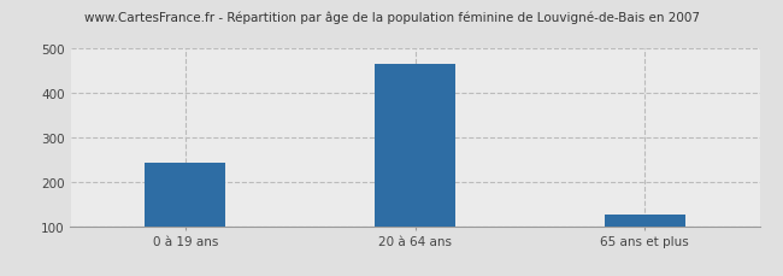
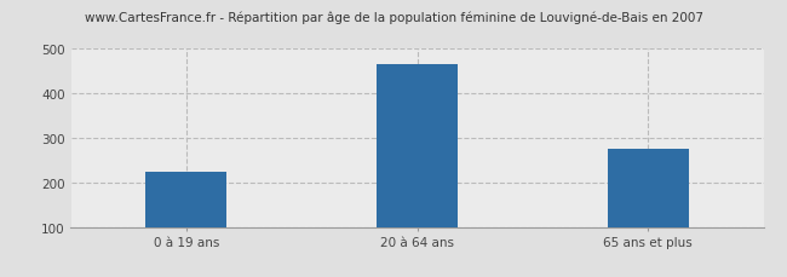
0 à 19 ans: 243 -> 225
65 ans et plus: 126 -> 275
